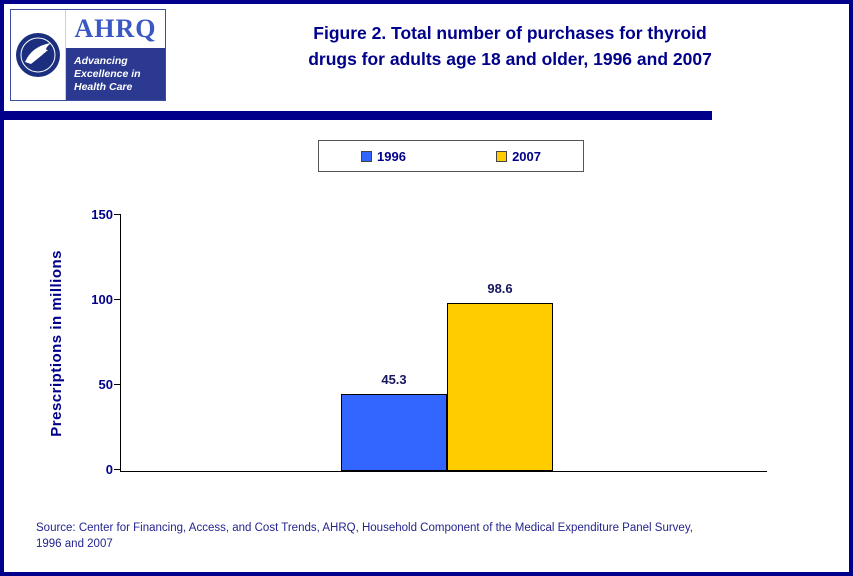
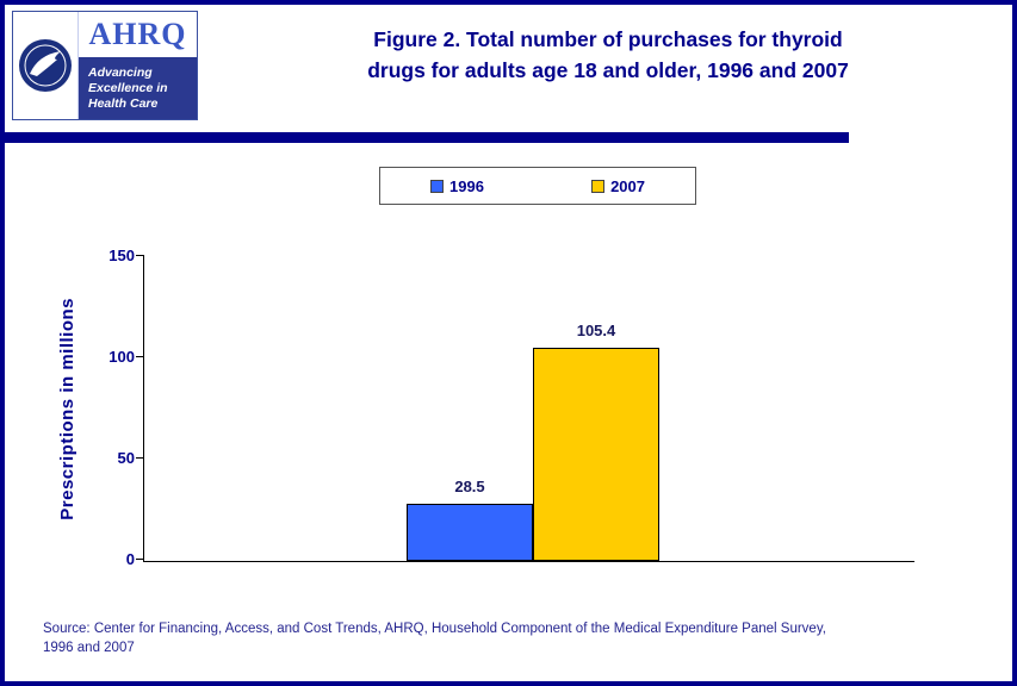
1996: 45.3 -> 28.5
2007: 98.6 -> 105.4
